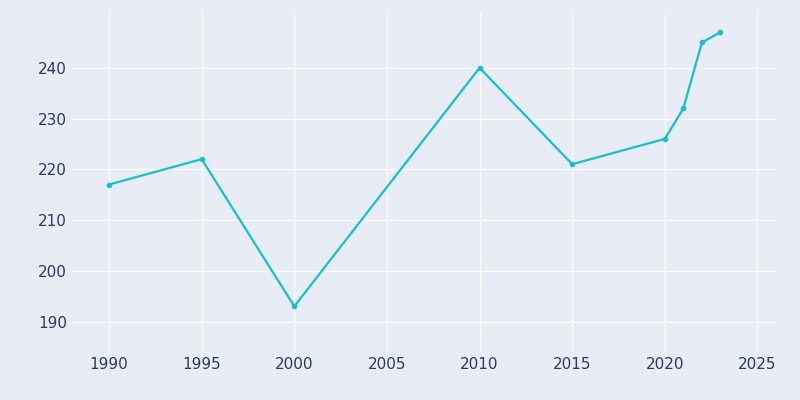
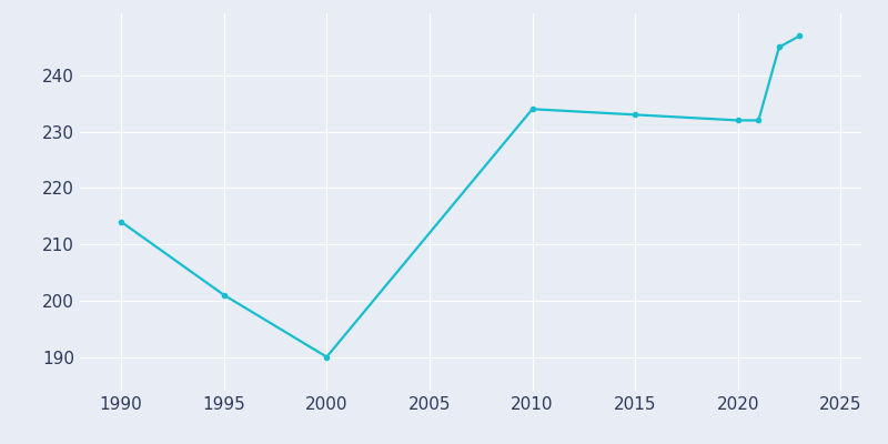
1990: 217 -> 214
1995: 222 -> 201
2000: 193 -> 190
2010: 240 -> 234
2015: 221 -> 233
2020: 226 -> 232
